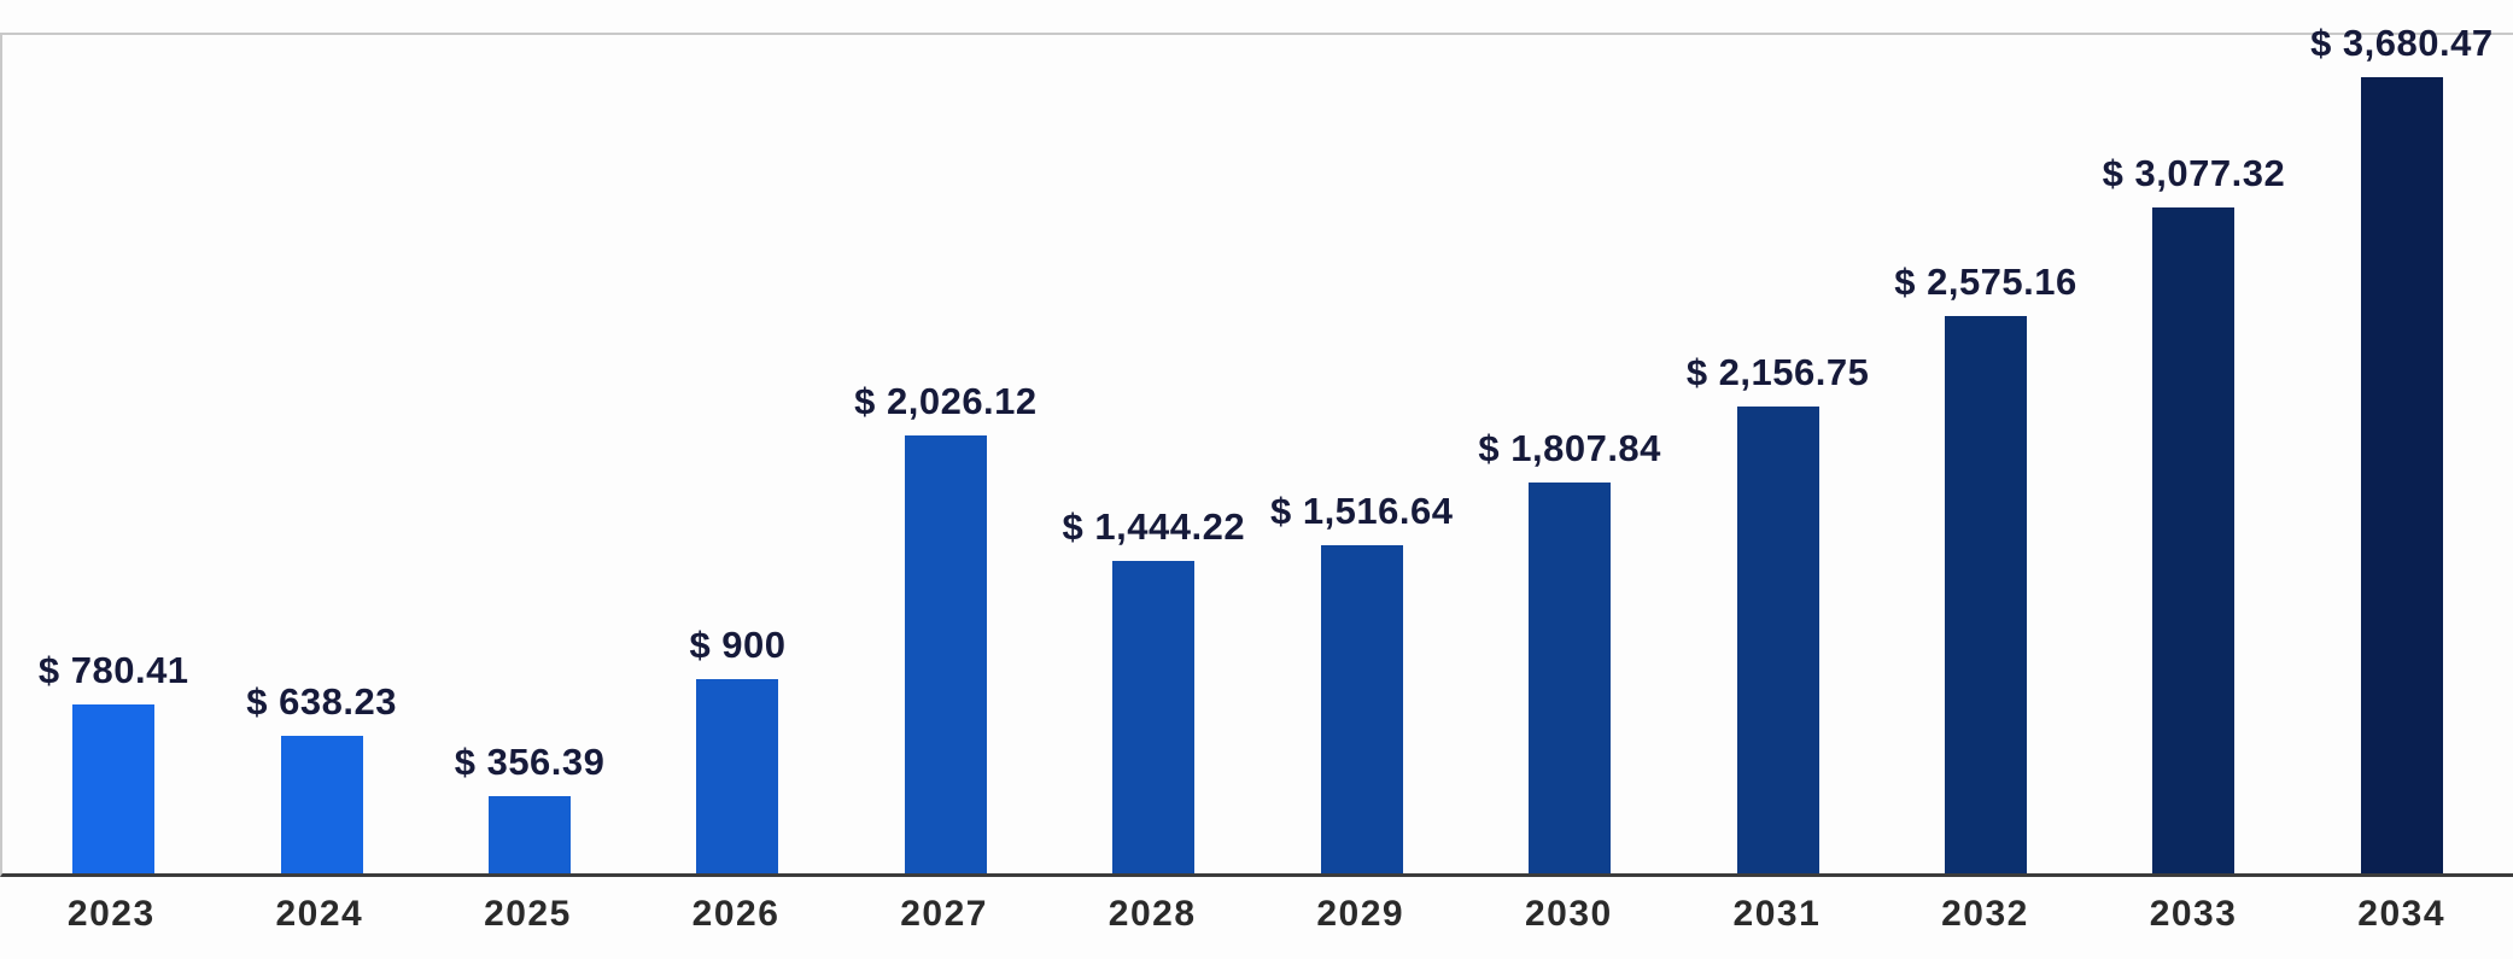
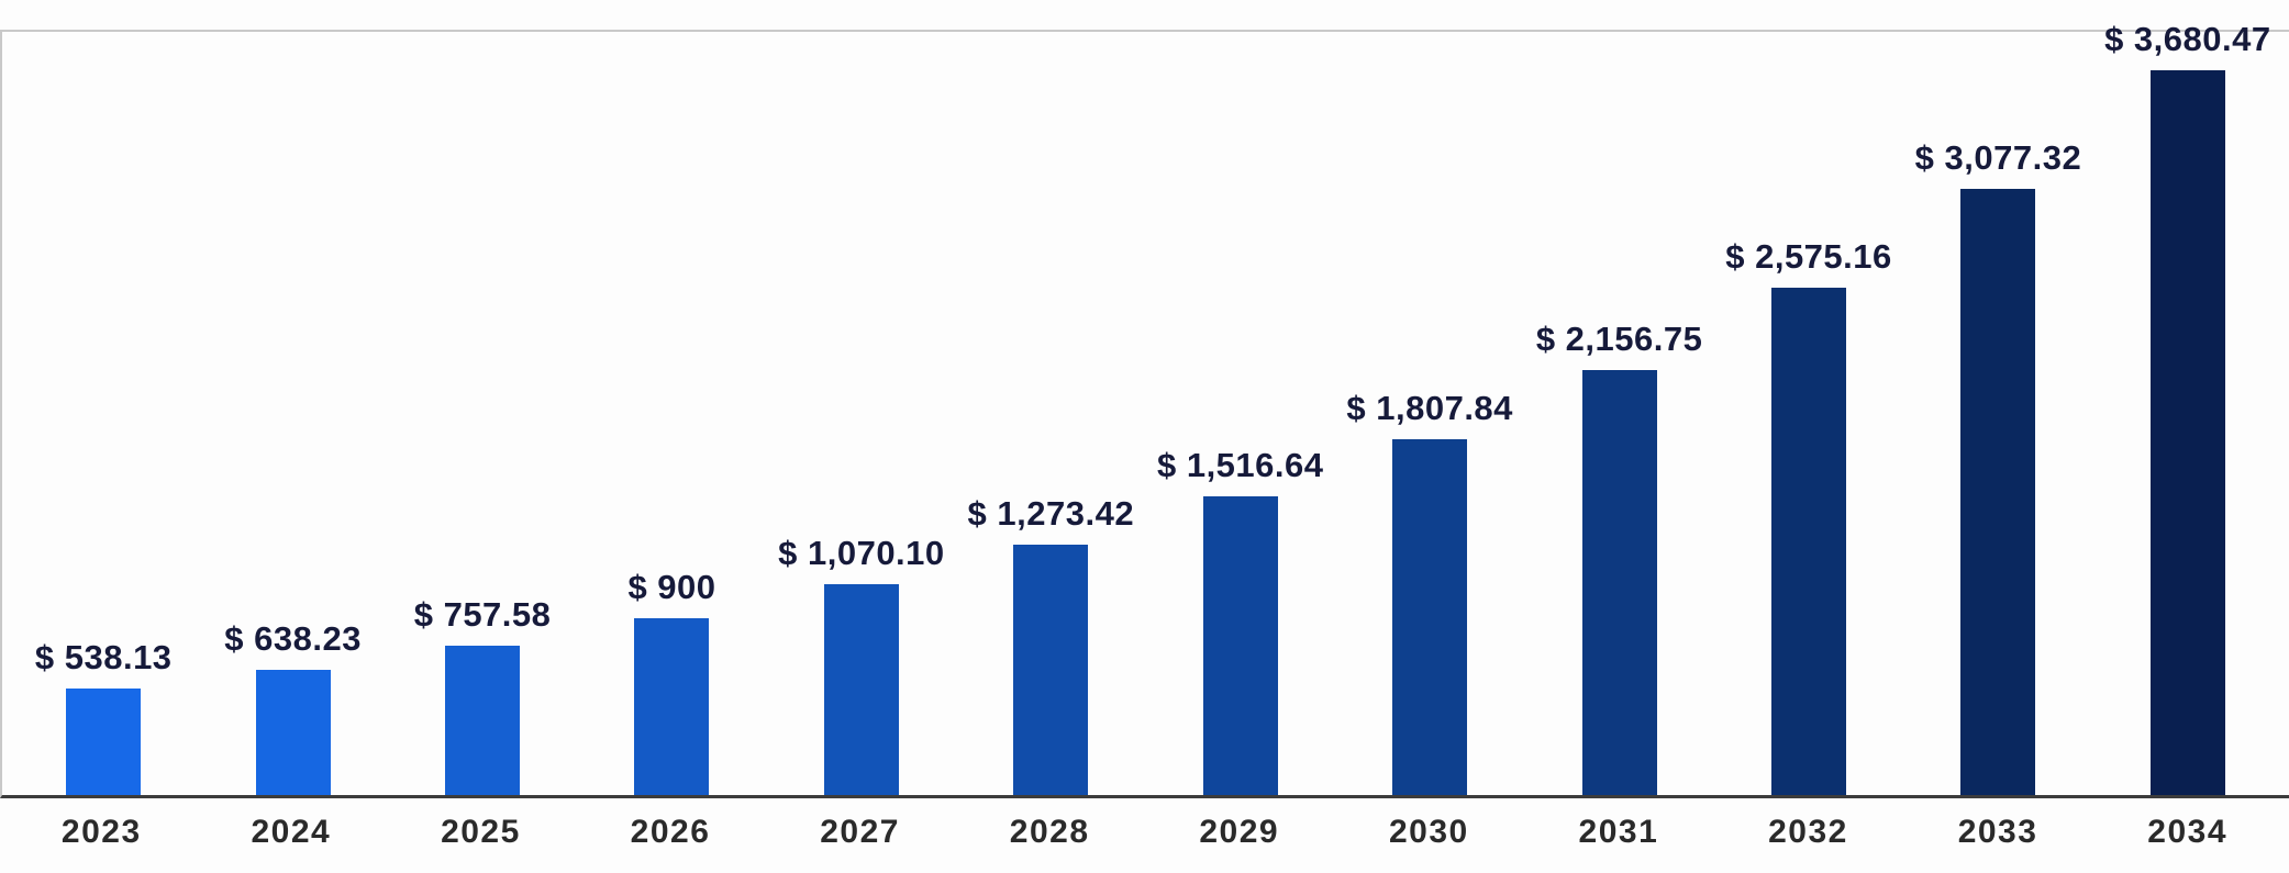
2023: 780.41 -> 538.13
2025: 356.39 -> 757.58
2027: 2,026.12 -> 1,070.10
2028: 1,444.22 -> 1,273.42
